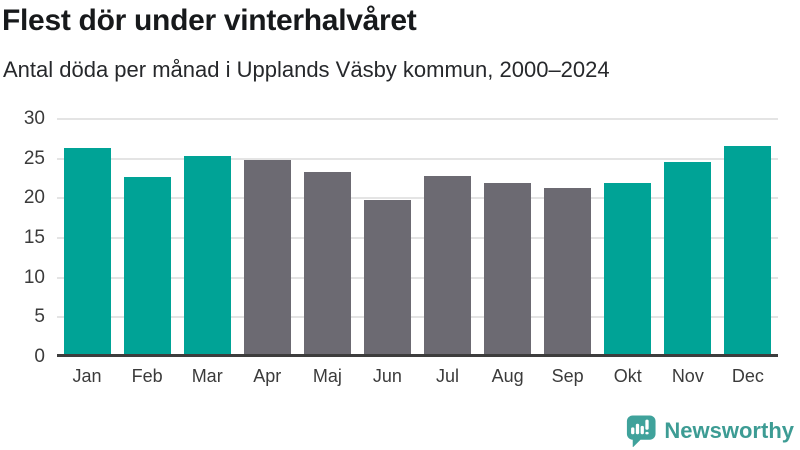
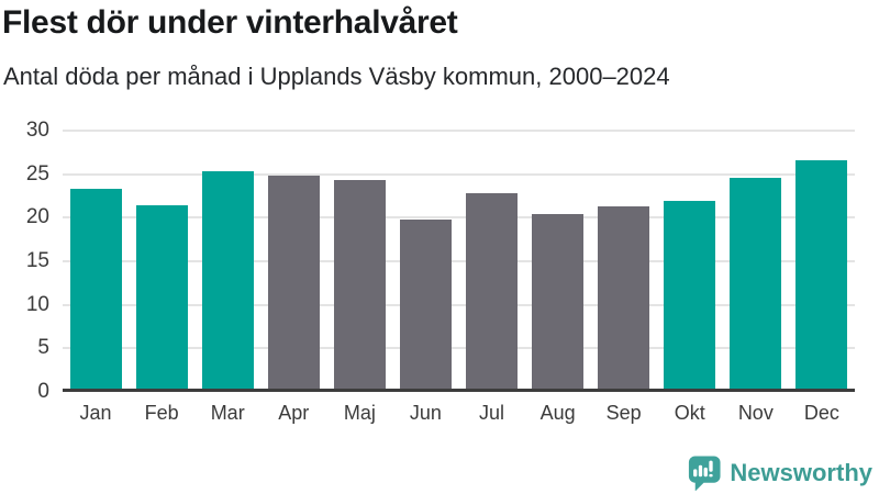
Jan: 26 -> 23
Feb: 22 -> 21
Maj: 23 -> 24
Aug: 22 -> 20
